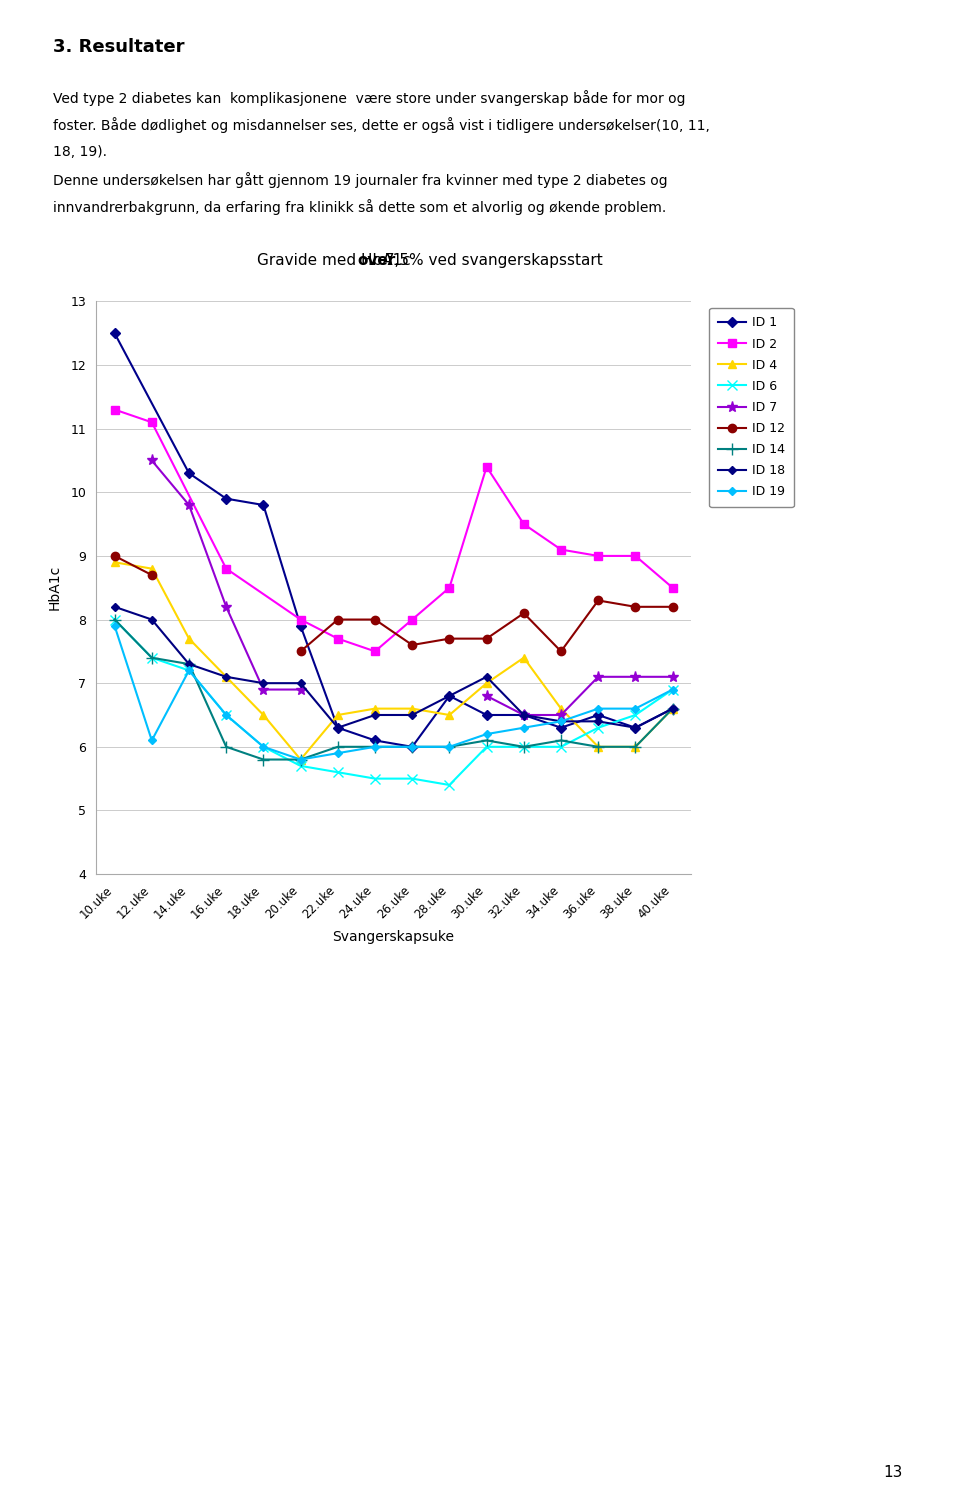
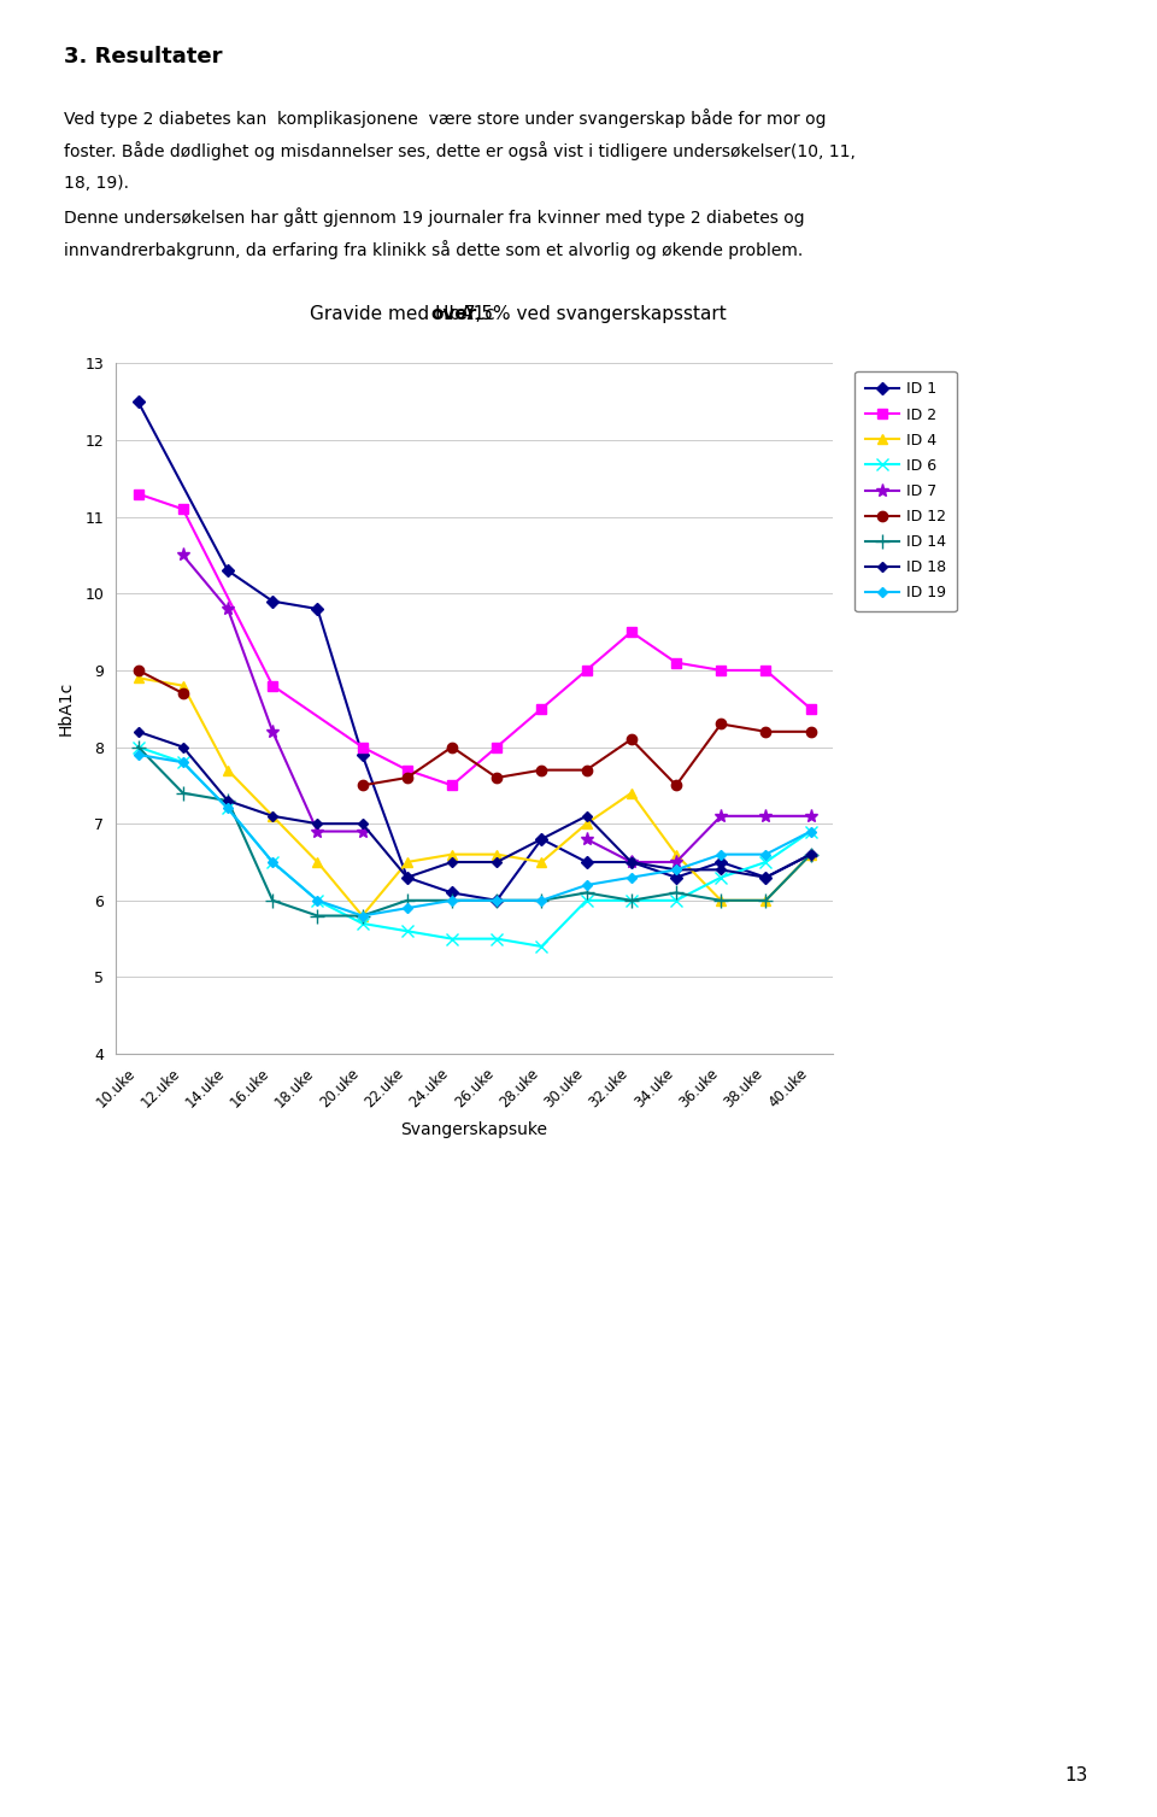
ID 6/12.uke: 7.4 -> 7.8
ID 19/12.uke: 6.1 -> 7.8
ID 12/22.uke: 8.0 -> 7.6
ID 2/30.uke: 10.4 -> 9.0
